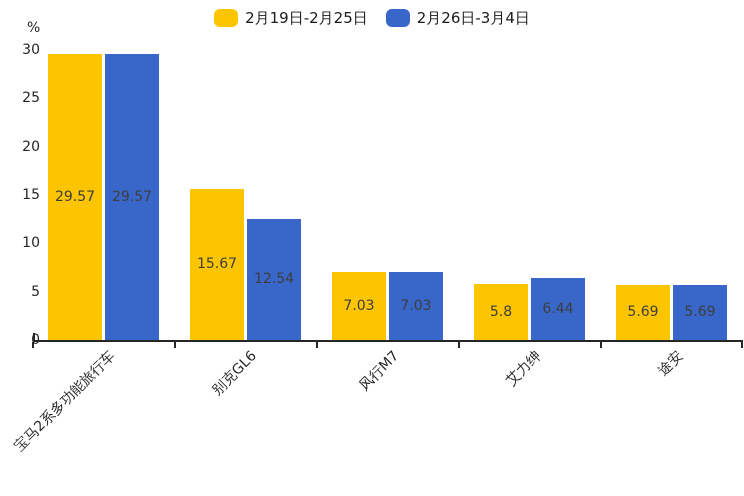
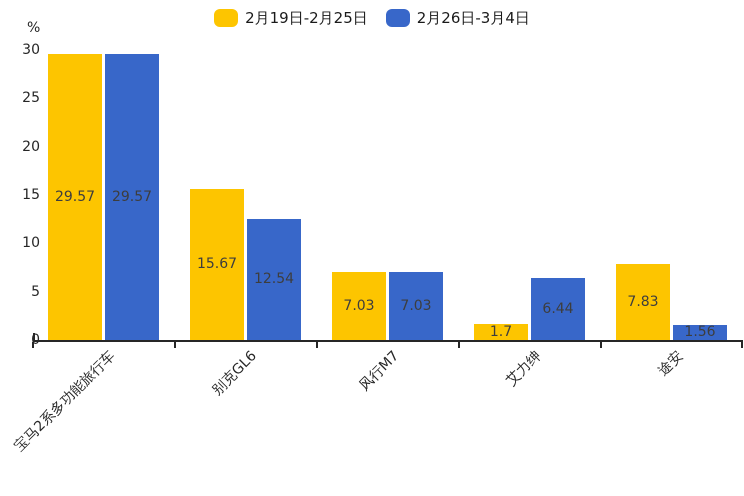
2月19日-2月25日/艾力绅: 5.8 -> 1.7
2月19日-2月25日/途安: 5.69 -> 7.83
2月26日-3月4日/途安: 5.69 -> 1.56
